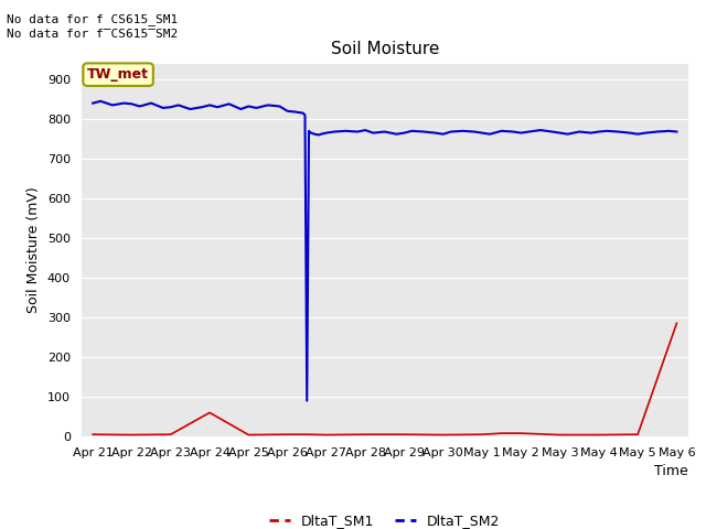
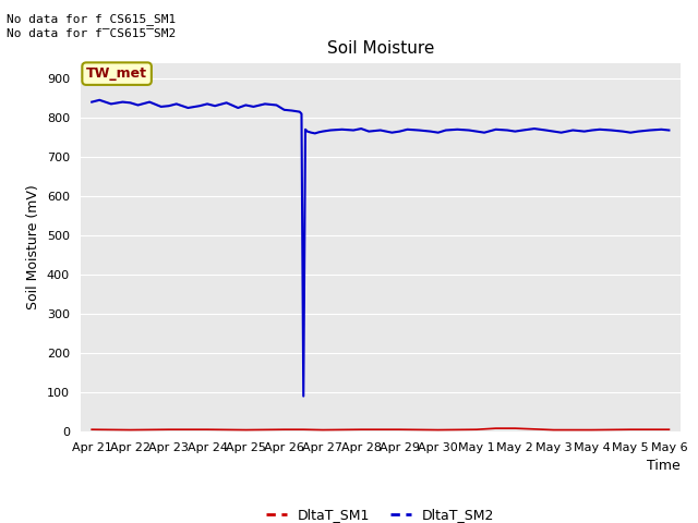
DltaT_SM1/Apr 24: 60 -> 5
DltaT_SM1/May 6: 285 -> 5
